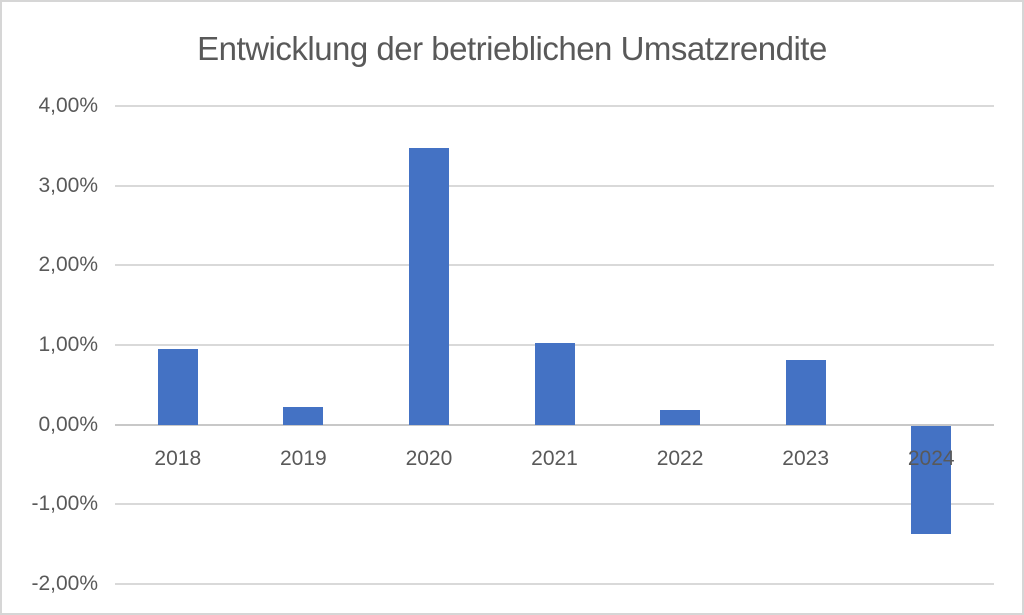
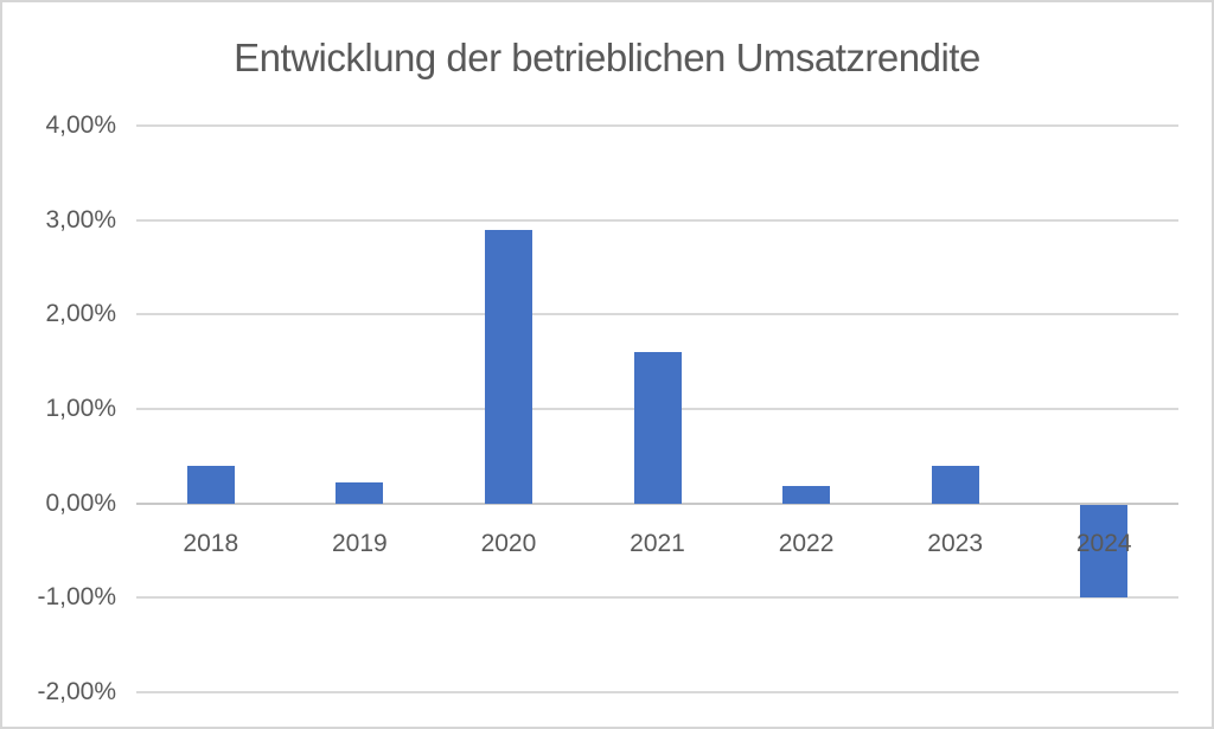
2018: 0,9% -> 0,4%
2020: 3,5% -> 2,9%
2021: 1,0% -> 1,6%
2023: 0,8% -> 0,4%
2024: -1,4% -> -1,0%
